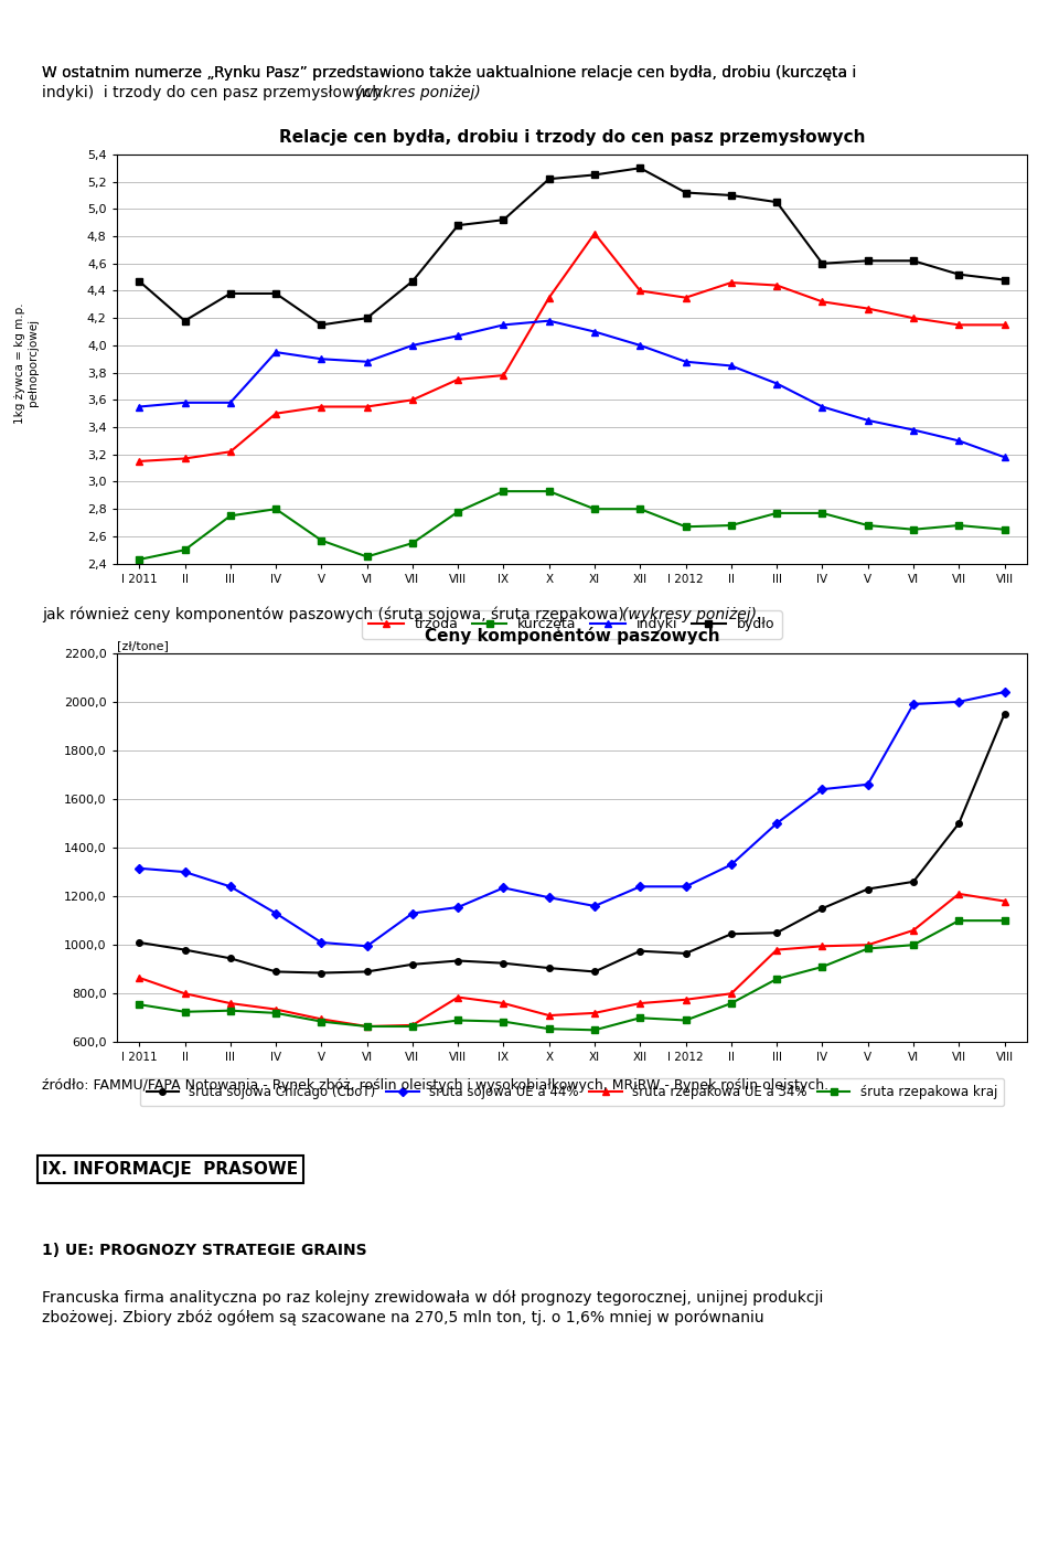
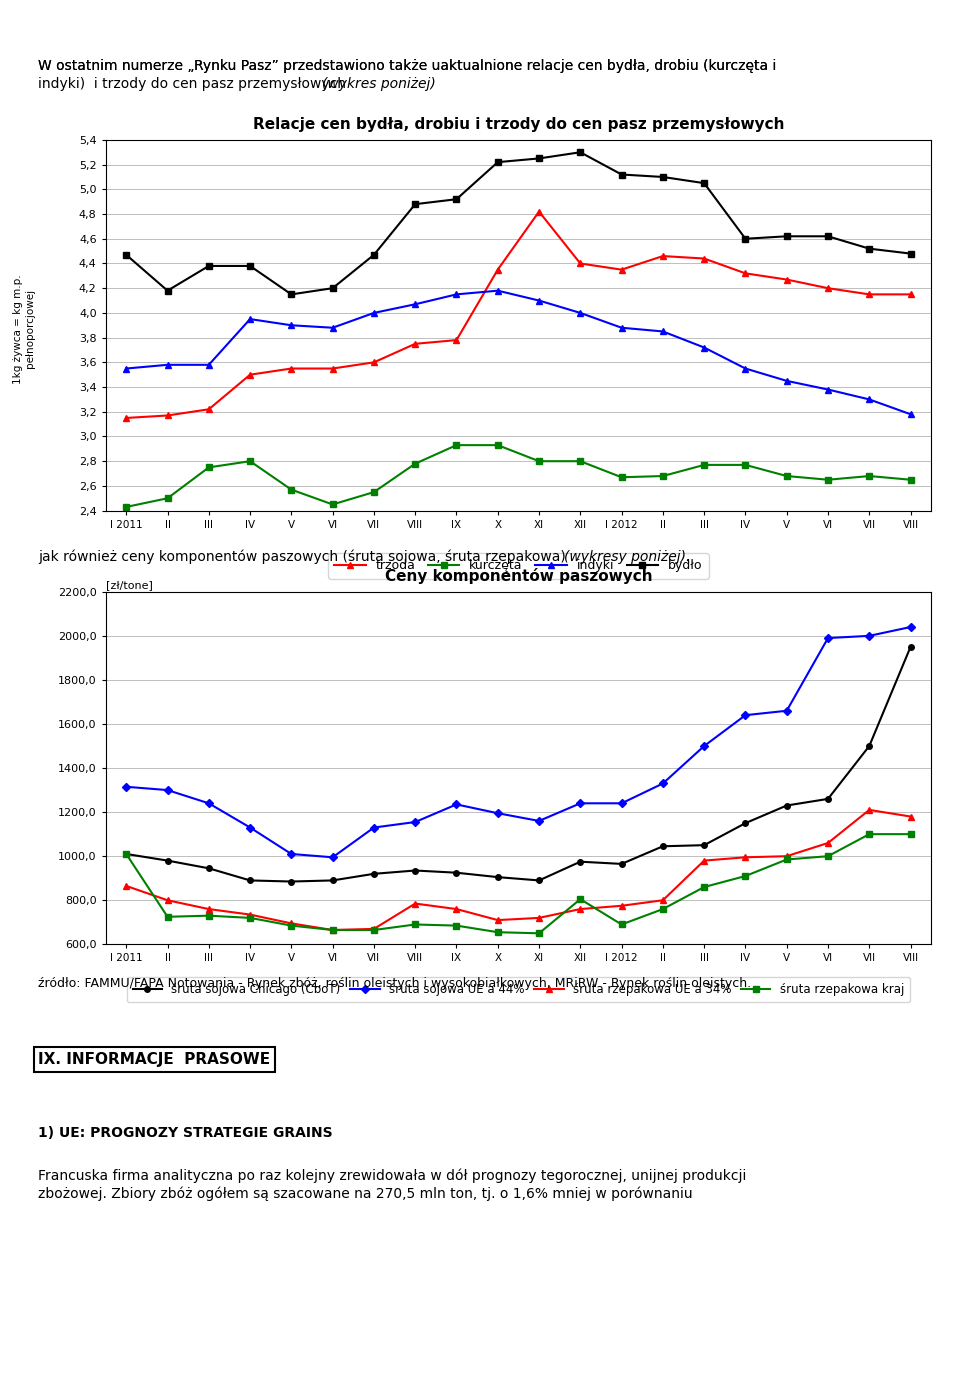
Ceny komponentów paszowych/śruta rzepakowa kraj/I 2011: 755 -> 1010
Ceny komponentów paszowych/śruta rzepakowa kraj/XII: 700 -> 805
